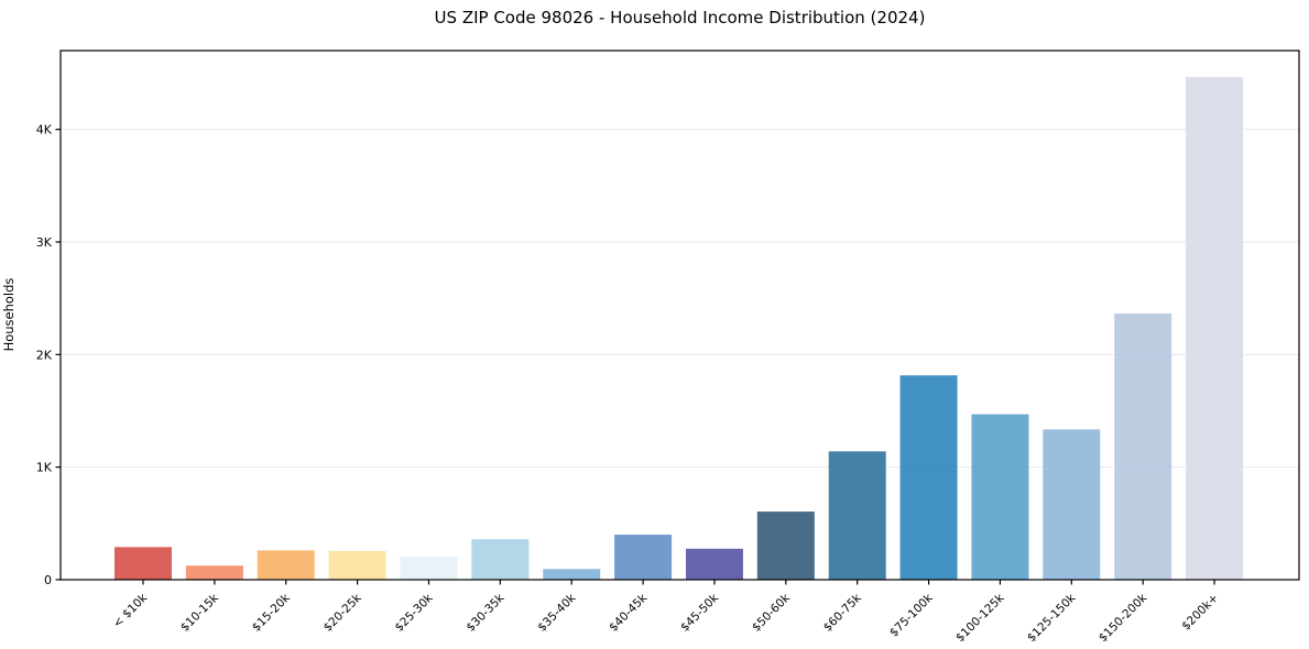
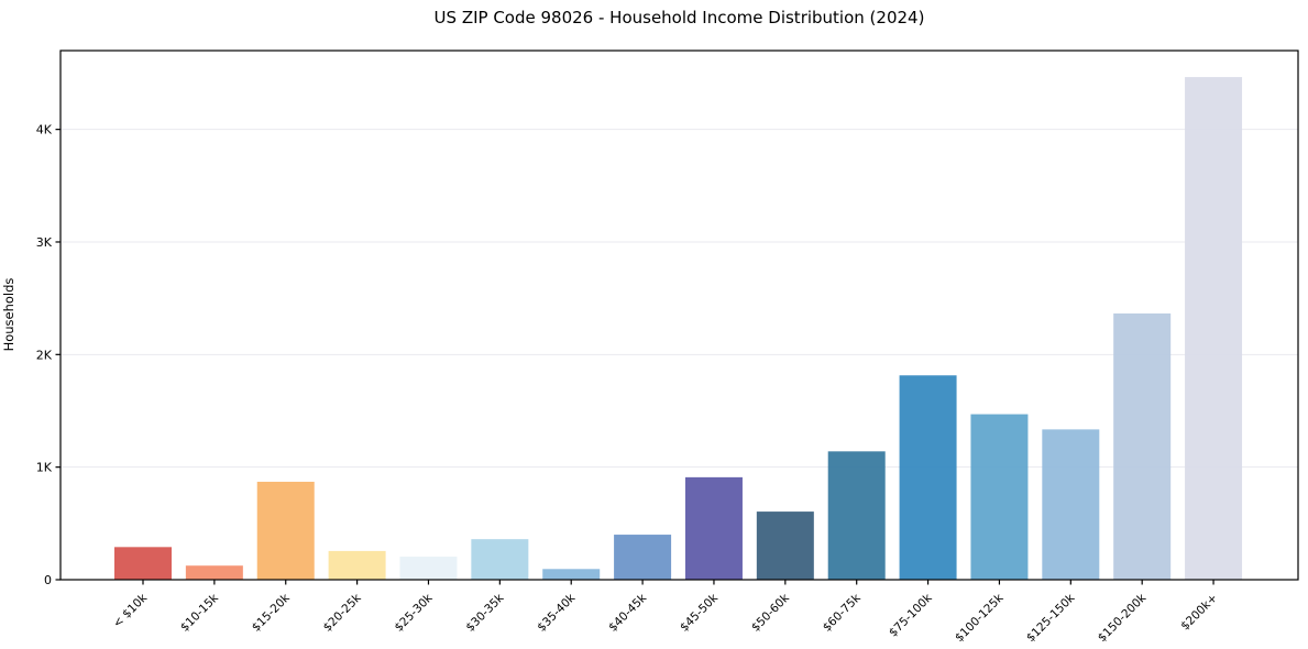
$15-20k: 0.26K -> 0.87K
$45-50k: 0.28K -> 0.91K
